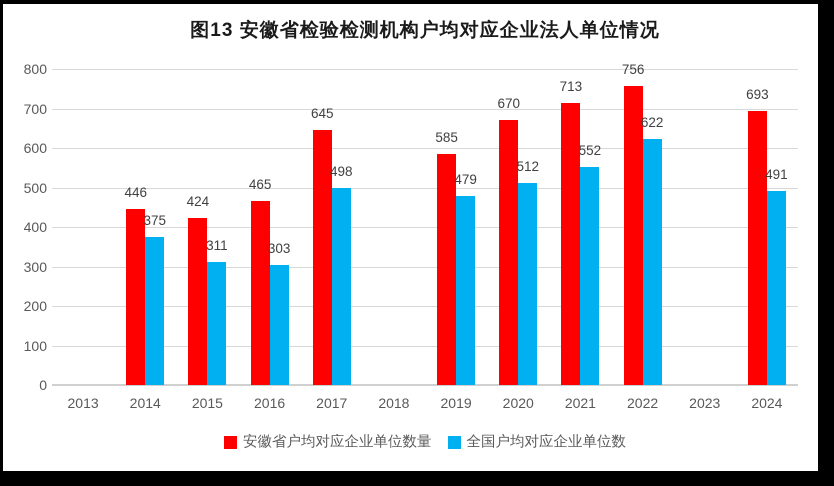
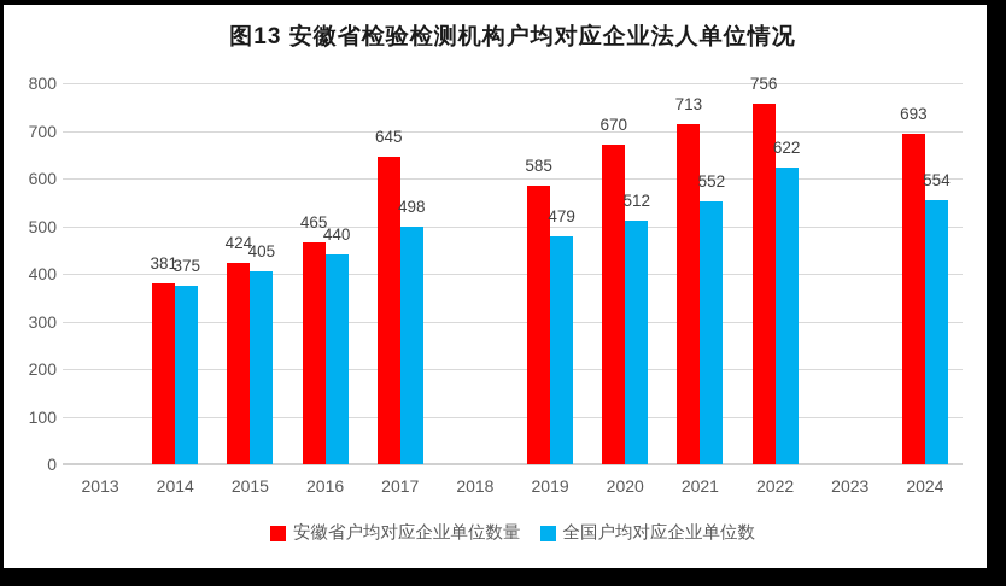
安徽省户均对应企业单位数量/2014: 446 -> 381
全国户均对应企业单位数/2015: 311 -> 405
全国户均对应企业单位数/2016: 303 -> 440
全国户均对应企业单位数/2024: 491 -> 554
